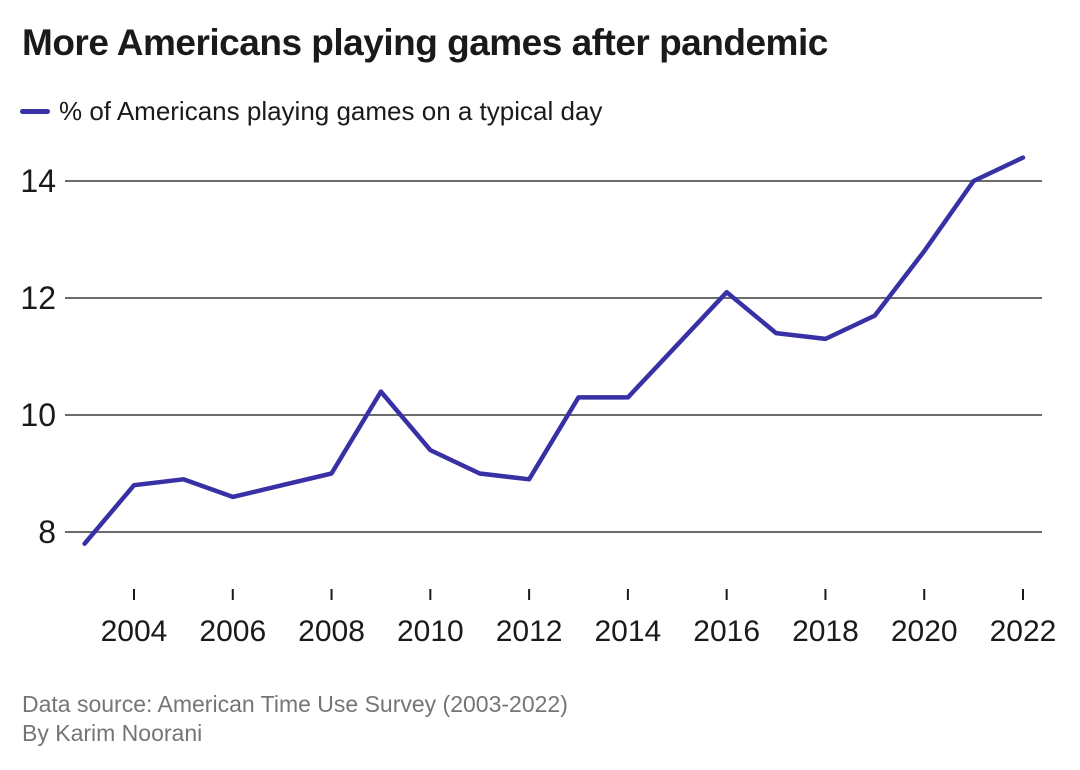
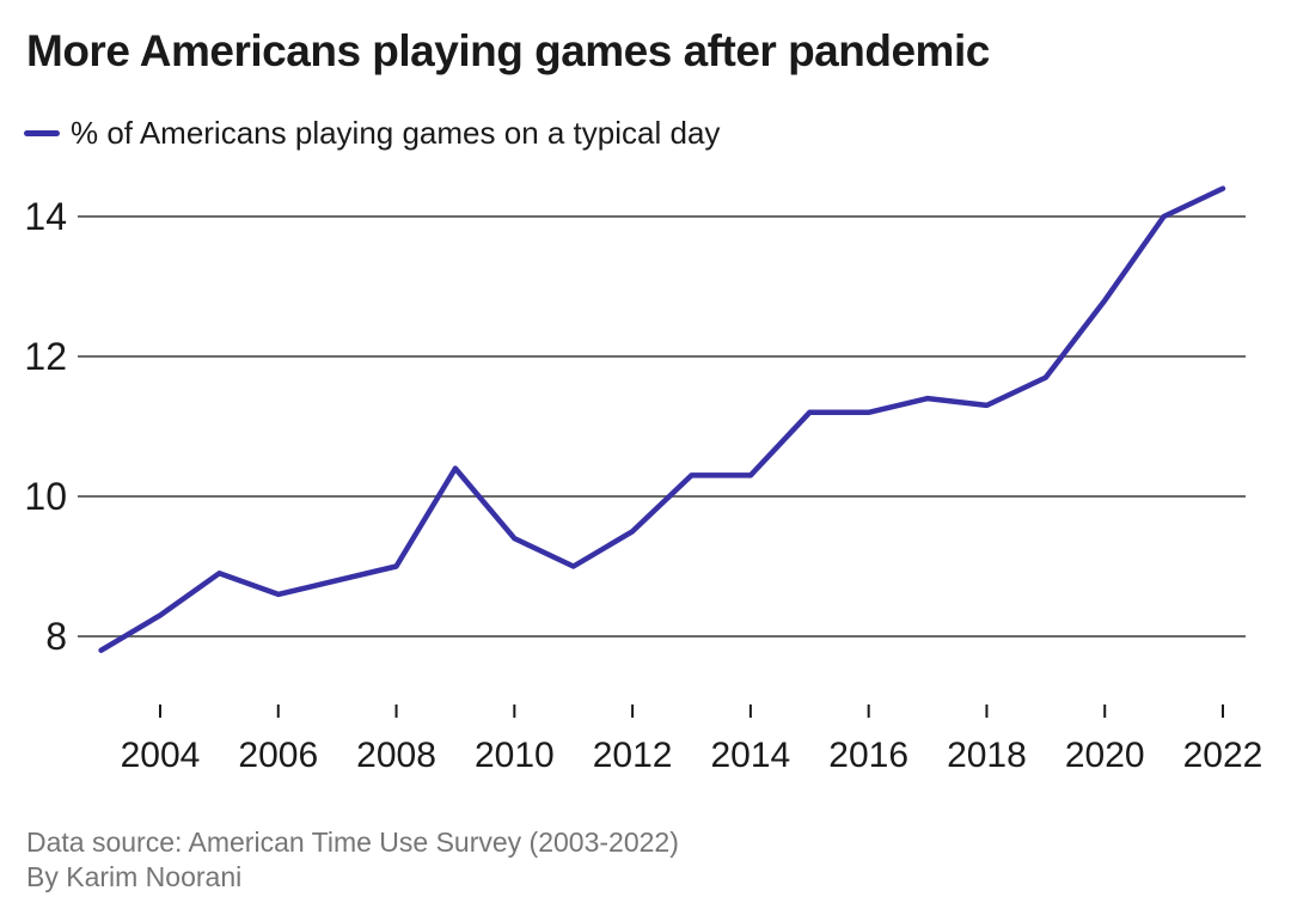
2004: 8.8 -> 8.3
2012: 8.9 -> 9.5
2016: 12.1 -> 11.2
